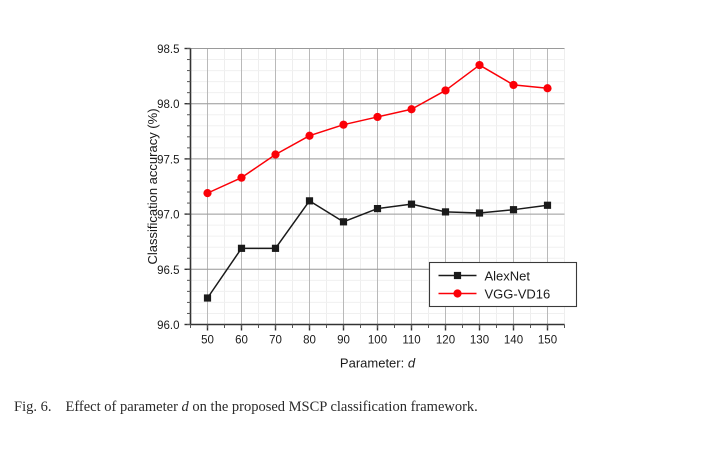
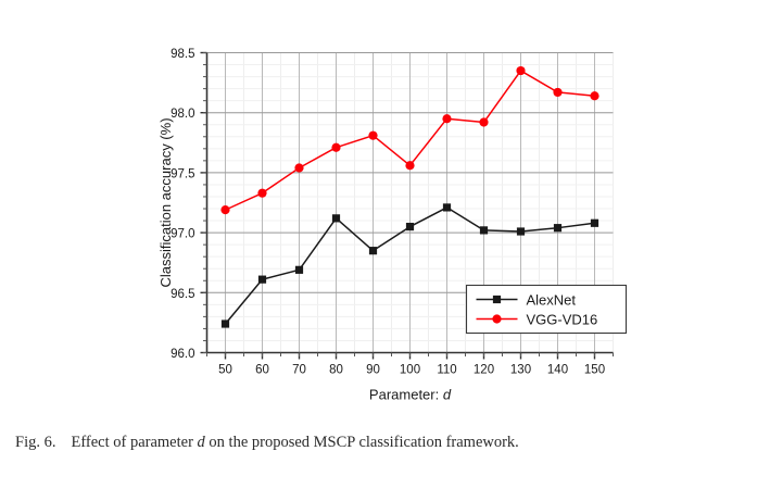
AlexNet/60: 96.69 -> 96.61
AlexNet/90: 96.93 -> 96.85
VGG-VD16/100: 97.88 -> 97.56
AlexNet/110: 97.09 -> 97.21
VGG-VD16/120: 98.12 -> 97.92
